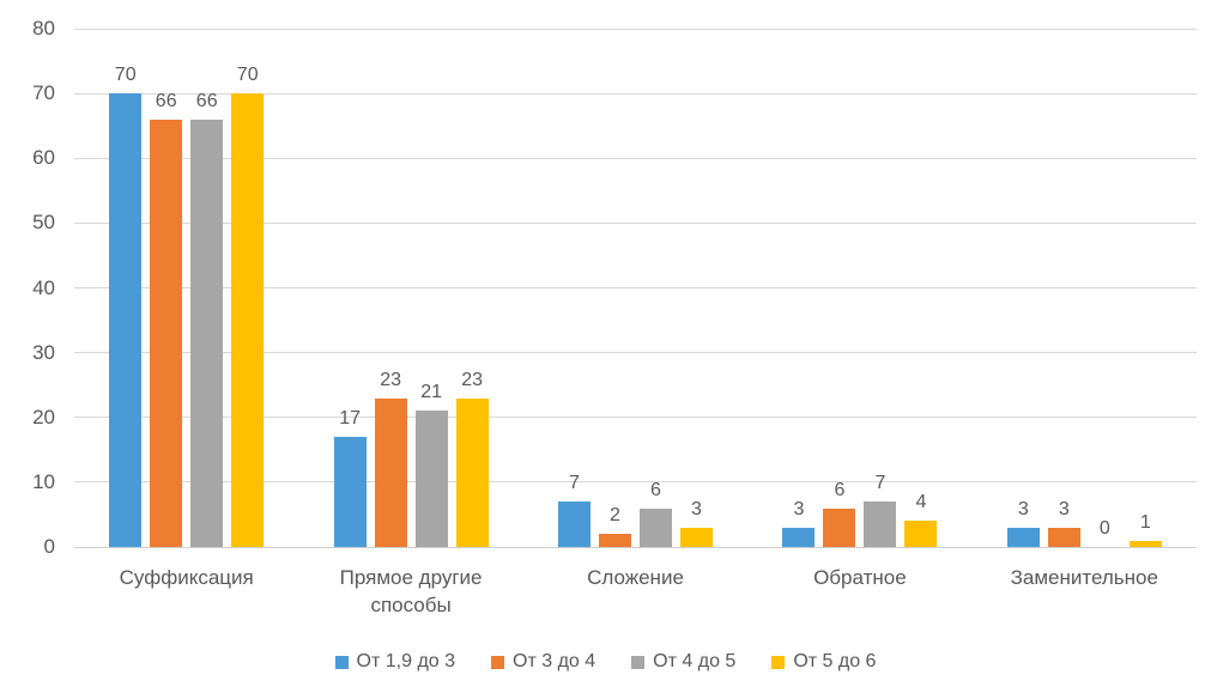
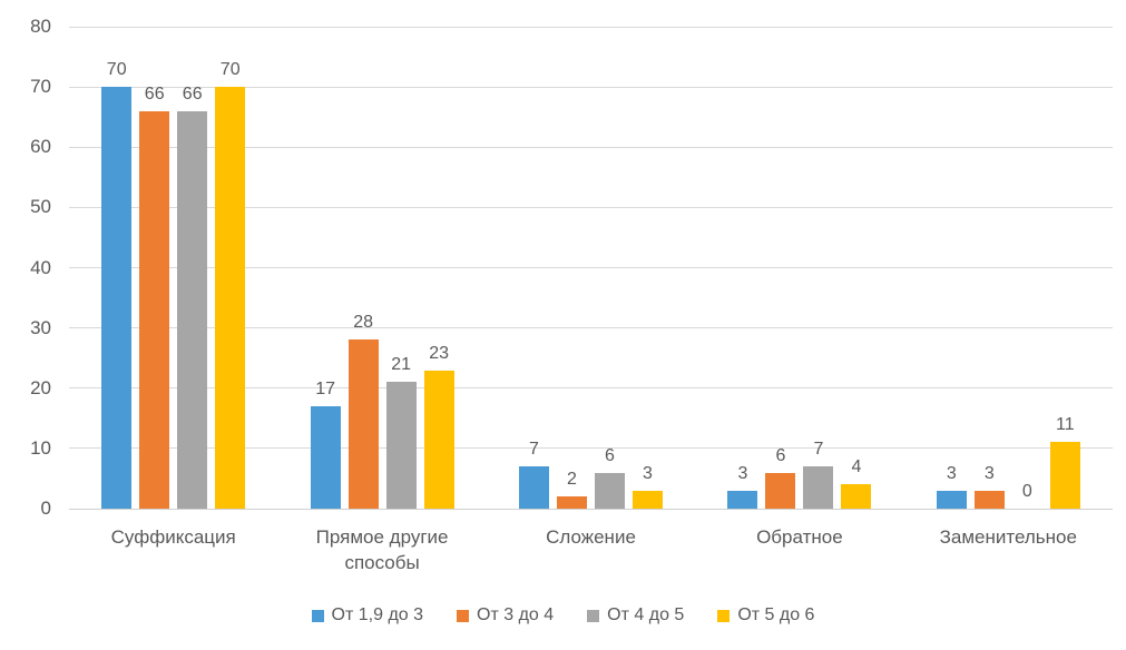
От 3 до 4/Прямое другие способы: 23 -> 28
От 5 до 6/Заменительное: 1 -> 11
